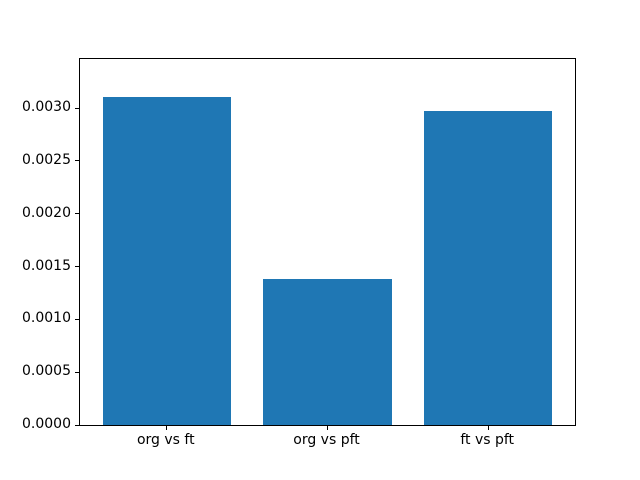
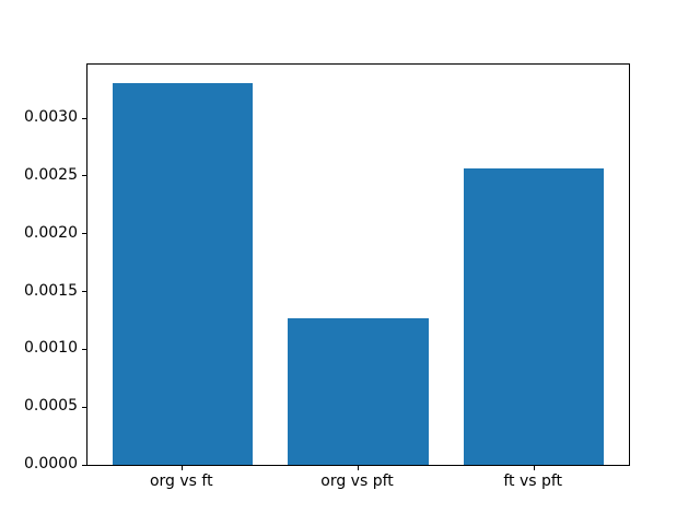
org vs ft: 0.00311 -> 0.00330
org vs pft: 0.00138 -> 0.00127
ft vs pft: 0.00297 -> 0.00257
